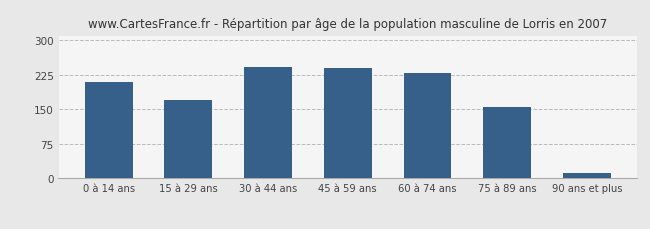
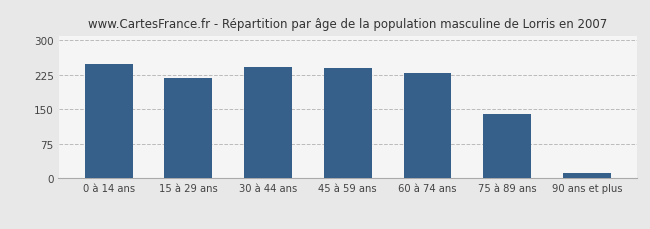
0 à 14 ans: 210 -> 248
15 à 29 ans: 170 -> 218
75 à 89 ans: 155 -> 140
